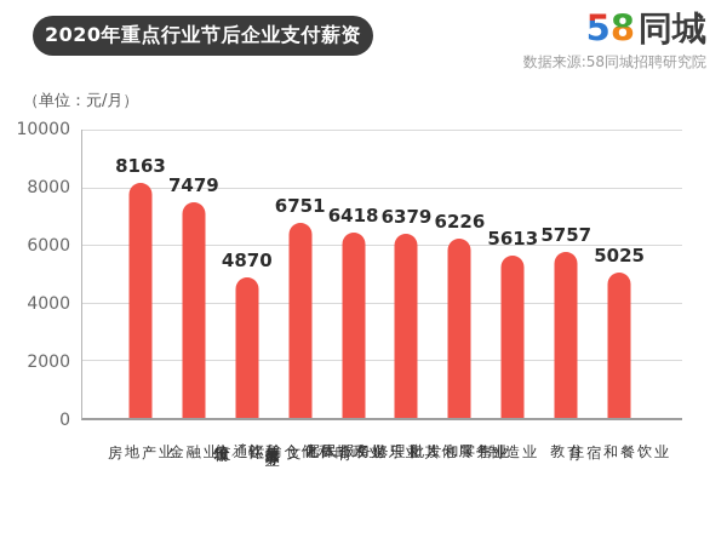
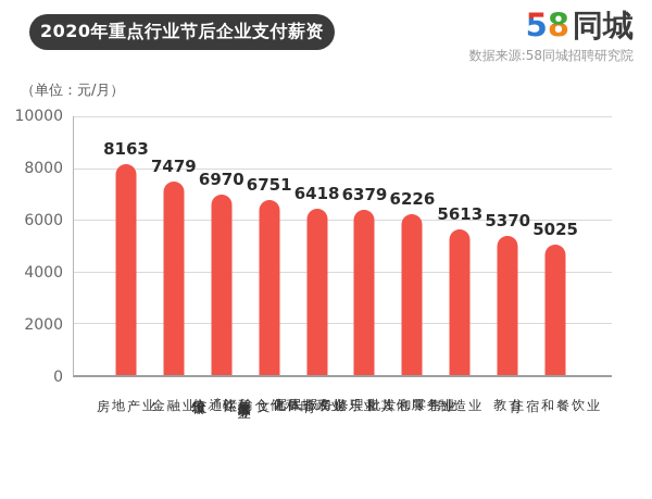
信息传输／软件和信息技术服务业: 4870 -> 6970
教育: 5757 -> 5370
